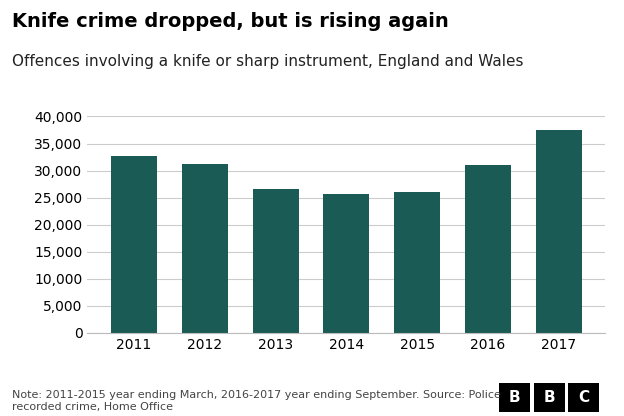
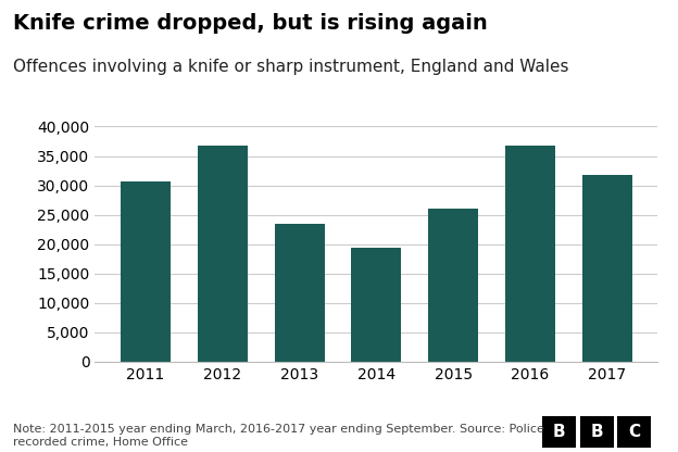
2011: 32,700 -> 30,600
2012: 31,200 -> 36,800
2013: 26,500 -> 23,400
2014: 25,600 -> 19,400
2016: 31,000 -> 36,800
2017: 37,500 -> 31,800
